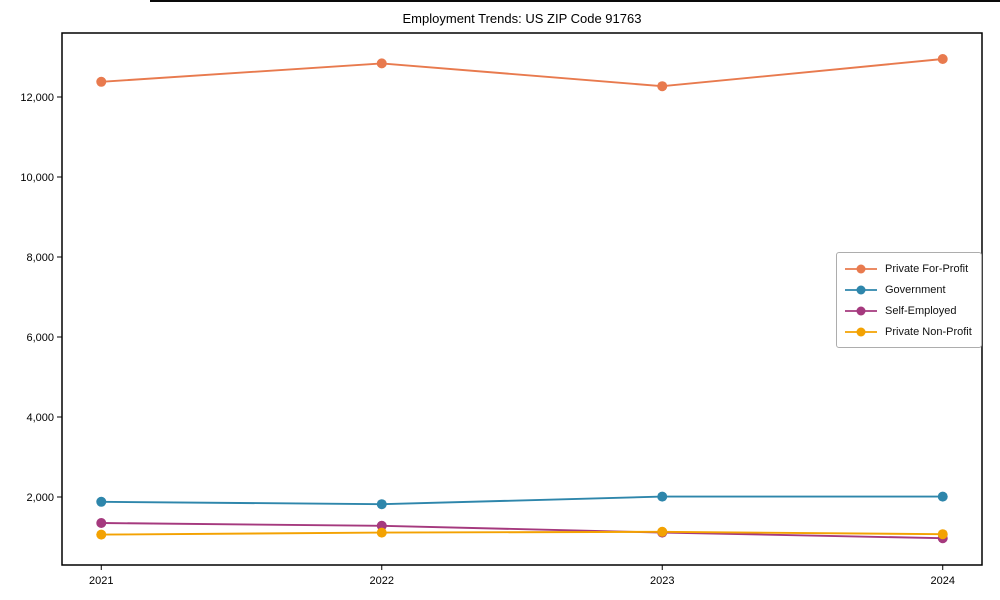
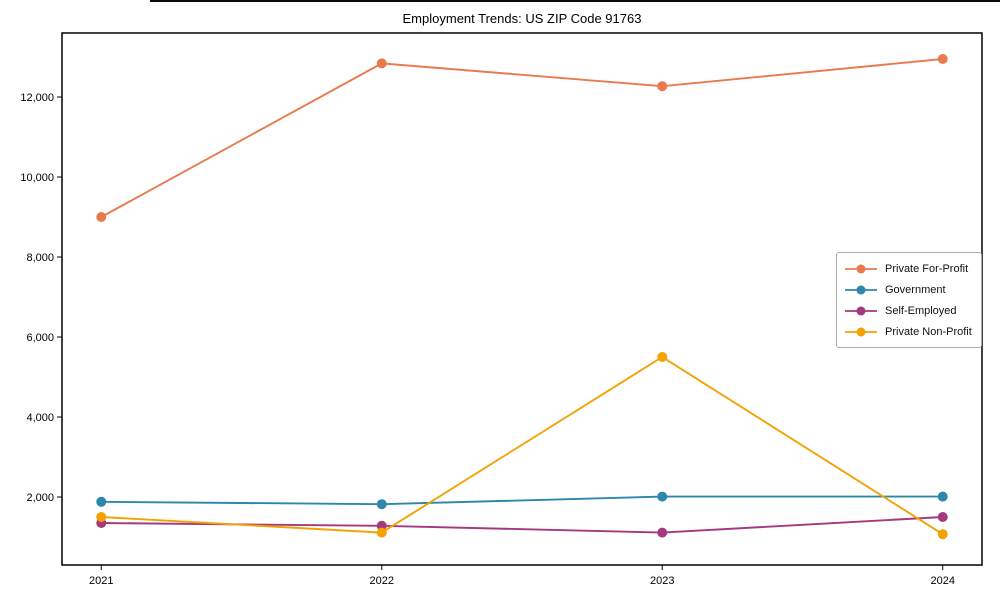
Private For-Profit/2021: 12400 -> 9000
Private Non-Profit/2021: 1100 -> 1500
Private Non-Profit/2023: 1100 -> 5500
Self-Employed/2024: 1000 -> 1500
